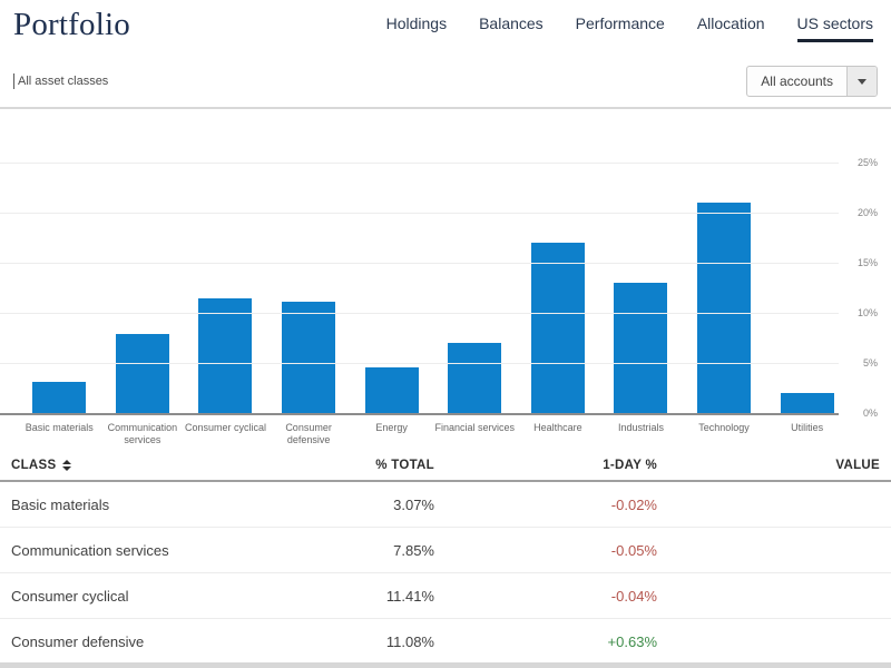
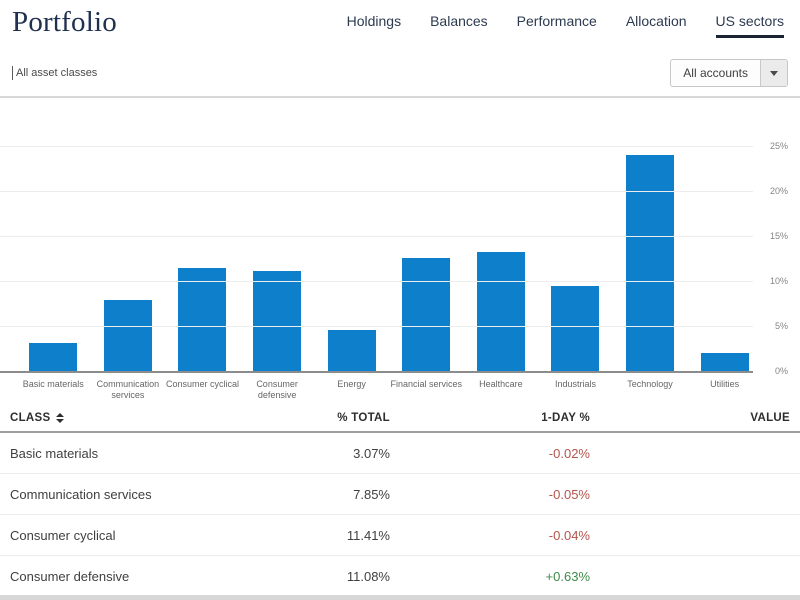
Financial services: 7% -> 13%
Healthcare: 17% -> 13%
Industrials: 13% -> 10%
Technology: 21% -> 24%
